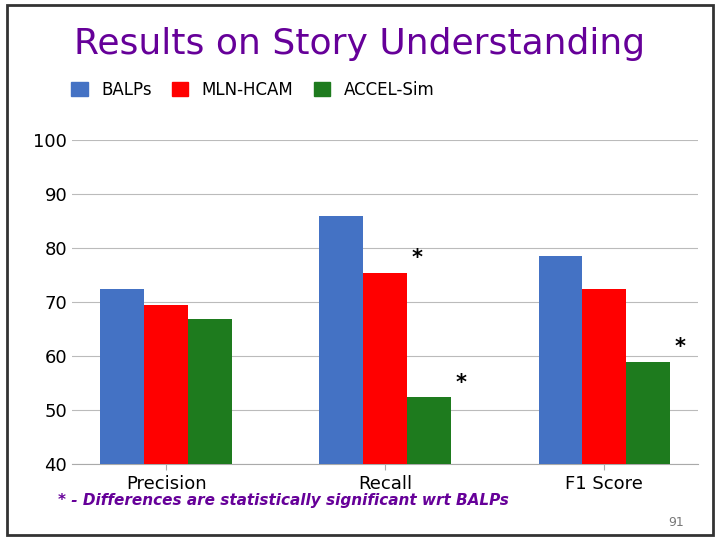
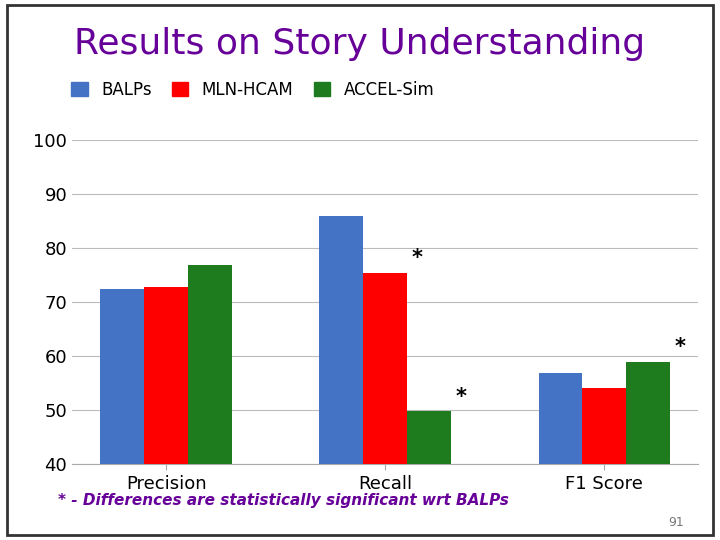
MLN-HCAM/Precision: 69.5 -> 72.8
ACCEL-Sim/Precision: 67.0 -> 77.0
ACCEL-Sim/Recall: 52.5 -> 49.8
BALPs/F1 Score: 78.5 -> 57.0
MLN-HCAM/F1 Score: 72.5 -> 54.2
